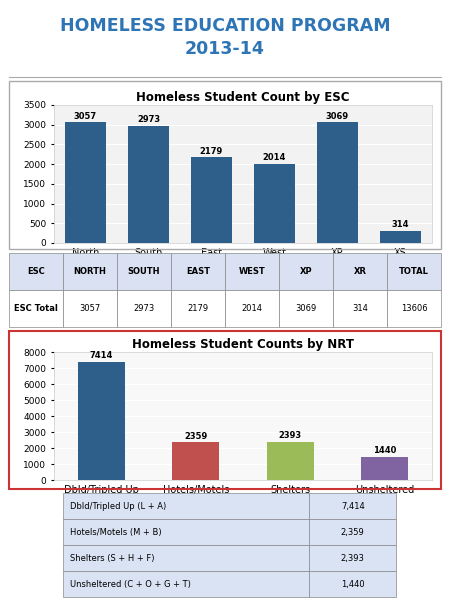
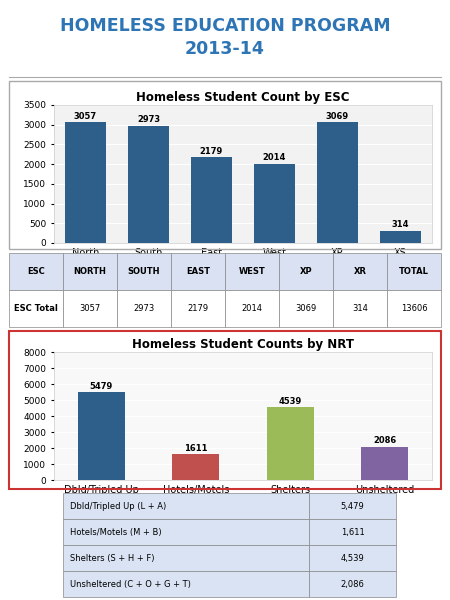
Homeless Student Counts by NRT/Dbld/Tripled Up: 7,414 -> 5,479
Homeless Student Counts by NRT/Hotels/Motels: 2,359 -> 1,611
Homeless Student Counts by NRT/Shelters: 2,393 -> 4,539
Homeless Student Counts by NRT/Unsheltered: 1,440 -> 2,086
